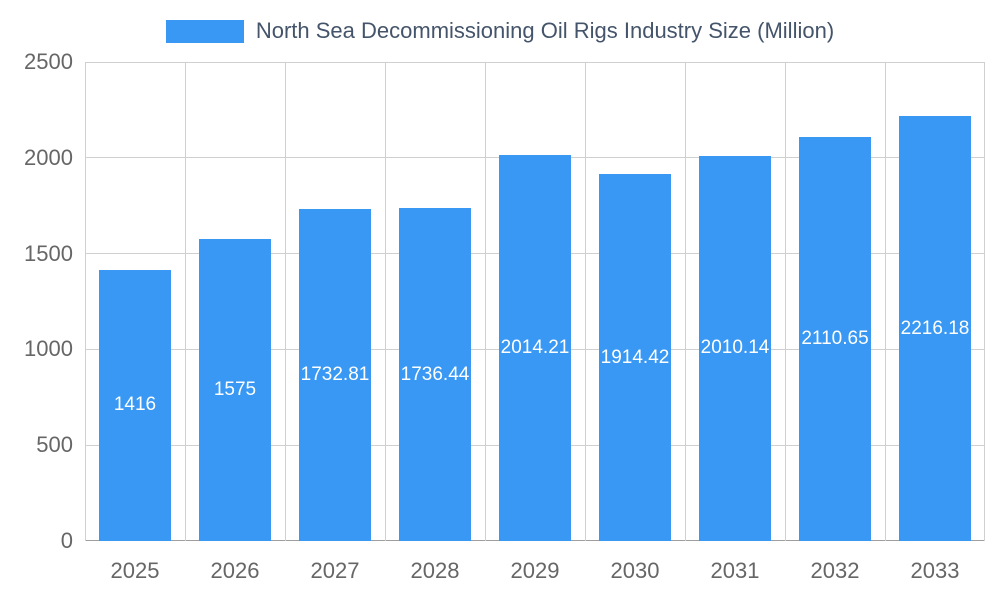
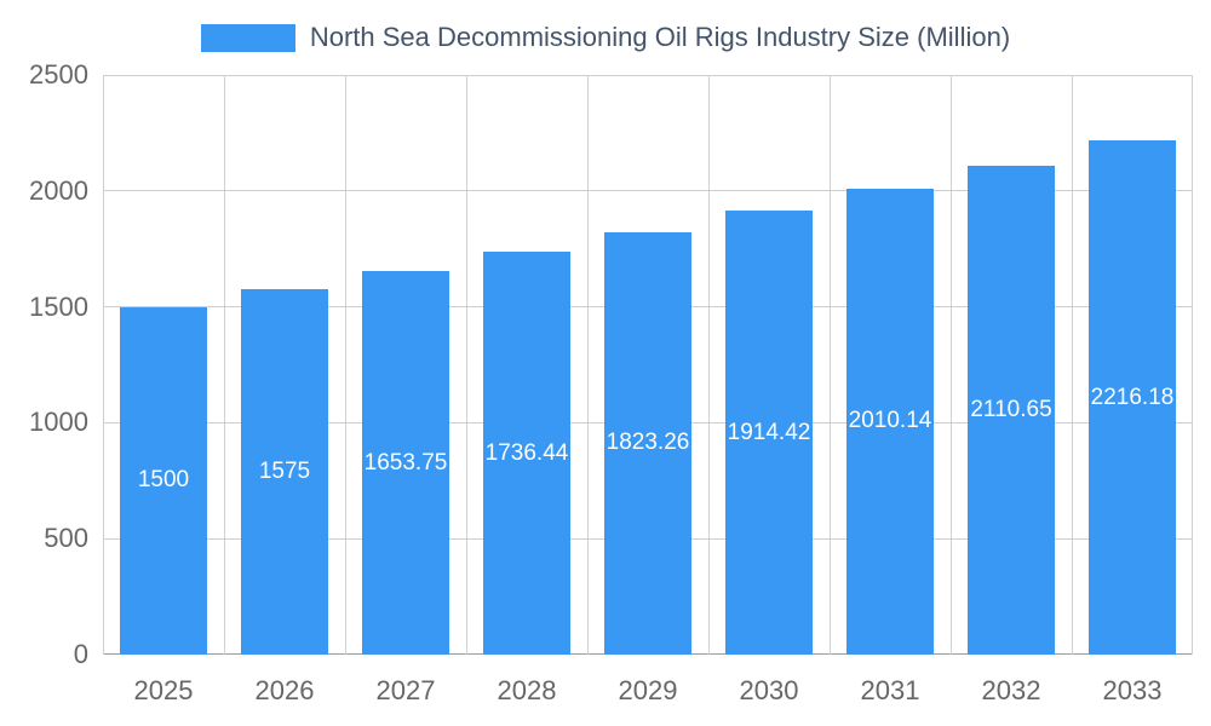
2025: 1416 -> 1500
2027: 1732.81 -> 1653.75
2029: 2014.21 -> 1823.26
